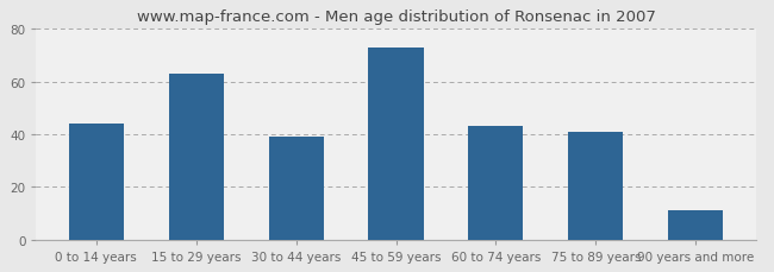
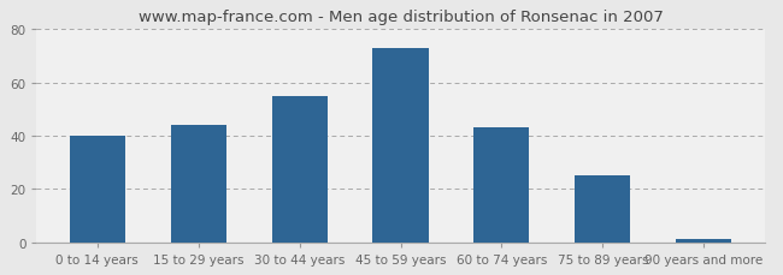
0 to 14 years: 44 -> 40
15 to 29 years: 63 -> 44
30 to 44 years: 39 -> 55
75 to 89 years: 41 -> 25
90 years and more: 11 -> 1
